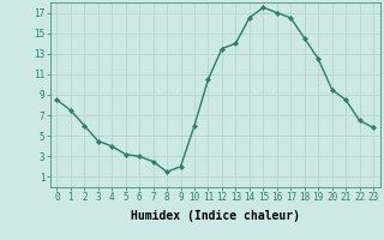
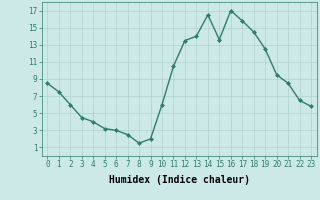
15: 17.5 -> 13.6
17: 16.5 -> 15.8
